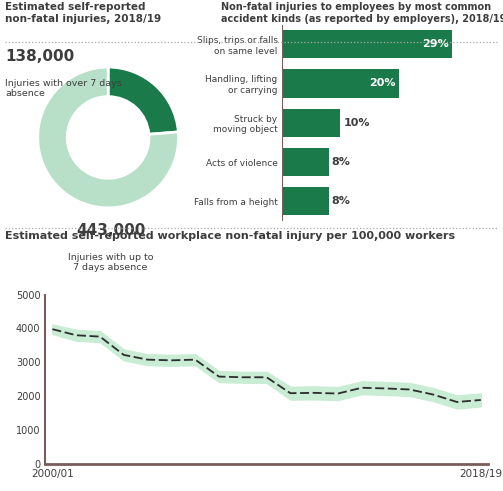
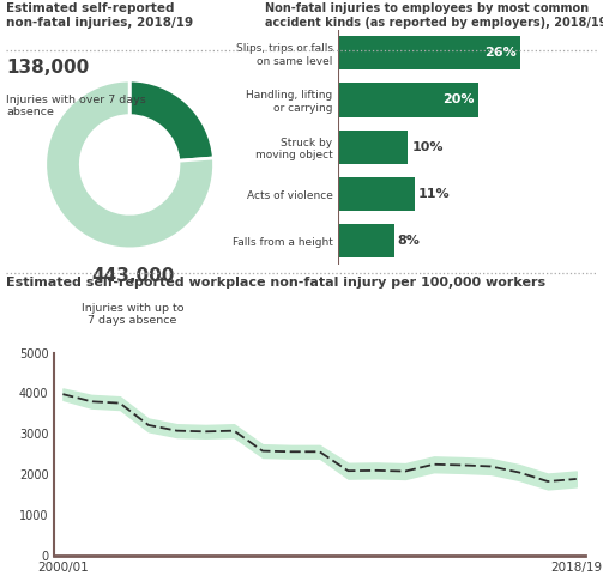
Slips, trips or falls on same level: 29% -> 26%
Acts of violence: 8% -> 11%
